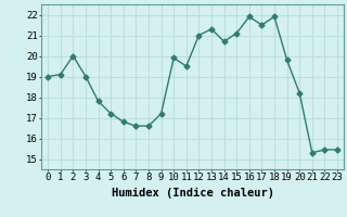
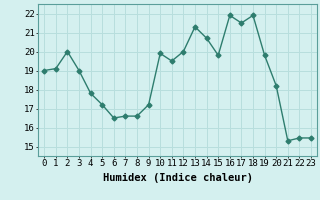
6: 16.8 -> 16.5
12: 21.0 -> 20.0
15: 21.1 -> 19.8
